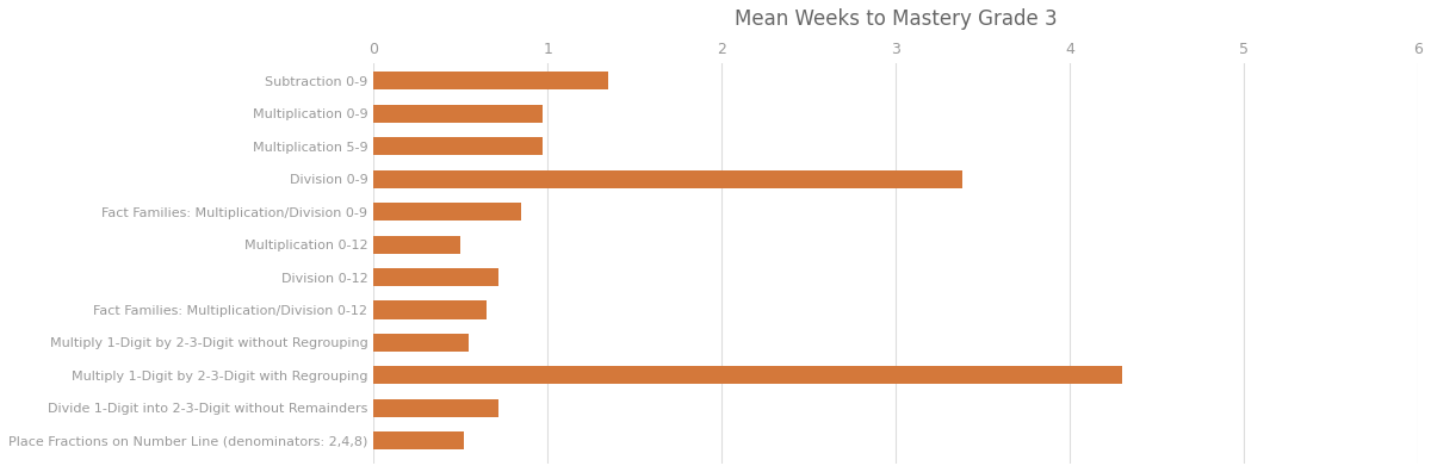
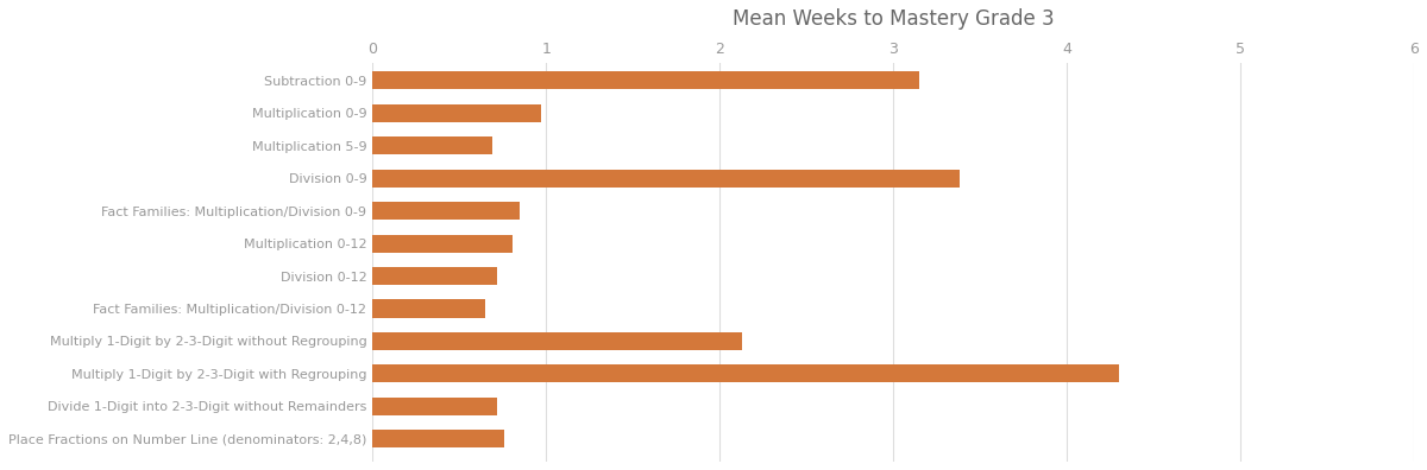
Subtraction 0-9: 1.35 -> 3.15
Multiplication 5-9: 0.97 -> 0.69
Multiplication 0-12: 0.50 -> 0.81
Multiply 1-Digit by 2-3-Digit without Regrouping: 0.55 -> 2.13
Place Fractions on Number Line (denominators: 2,4,8): 0.52 -> 0.76
